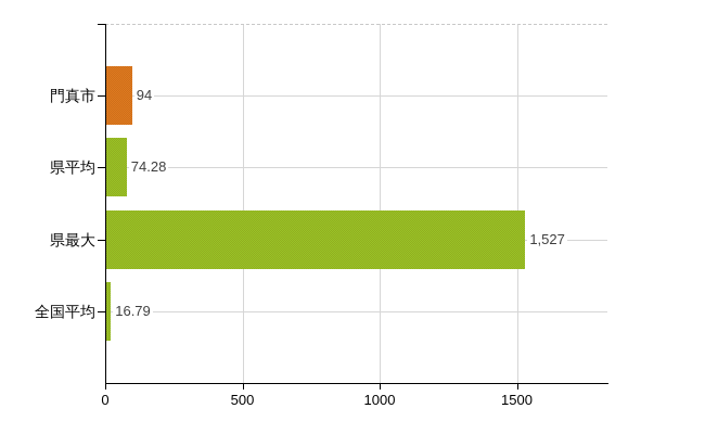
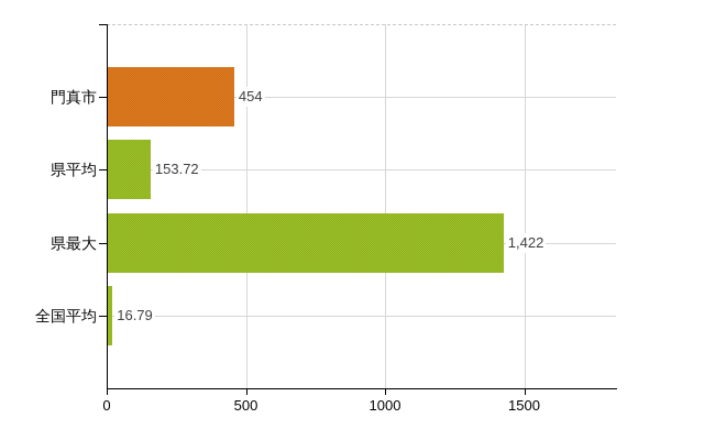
門真市: 94 -> 454
県平均: 74.28 -> 153.72
県最大: 1,527 -> 1,422
